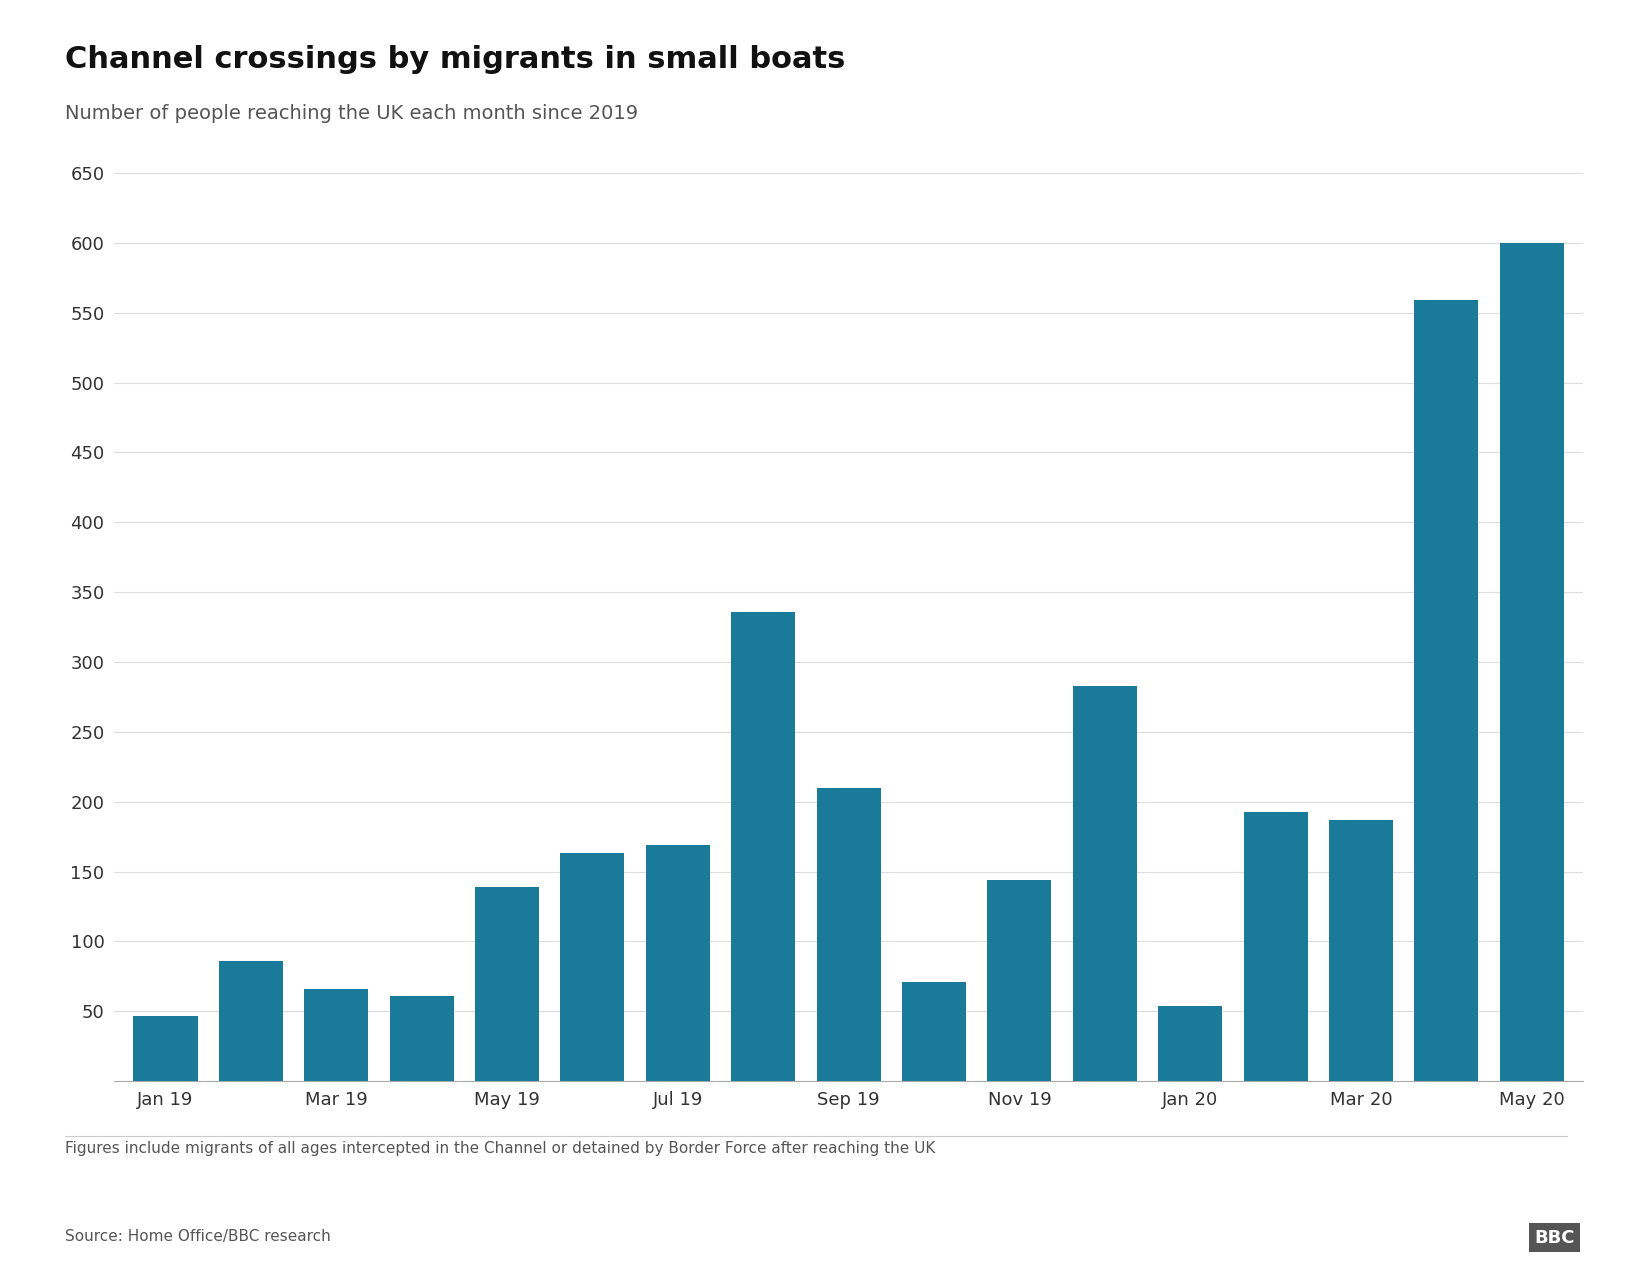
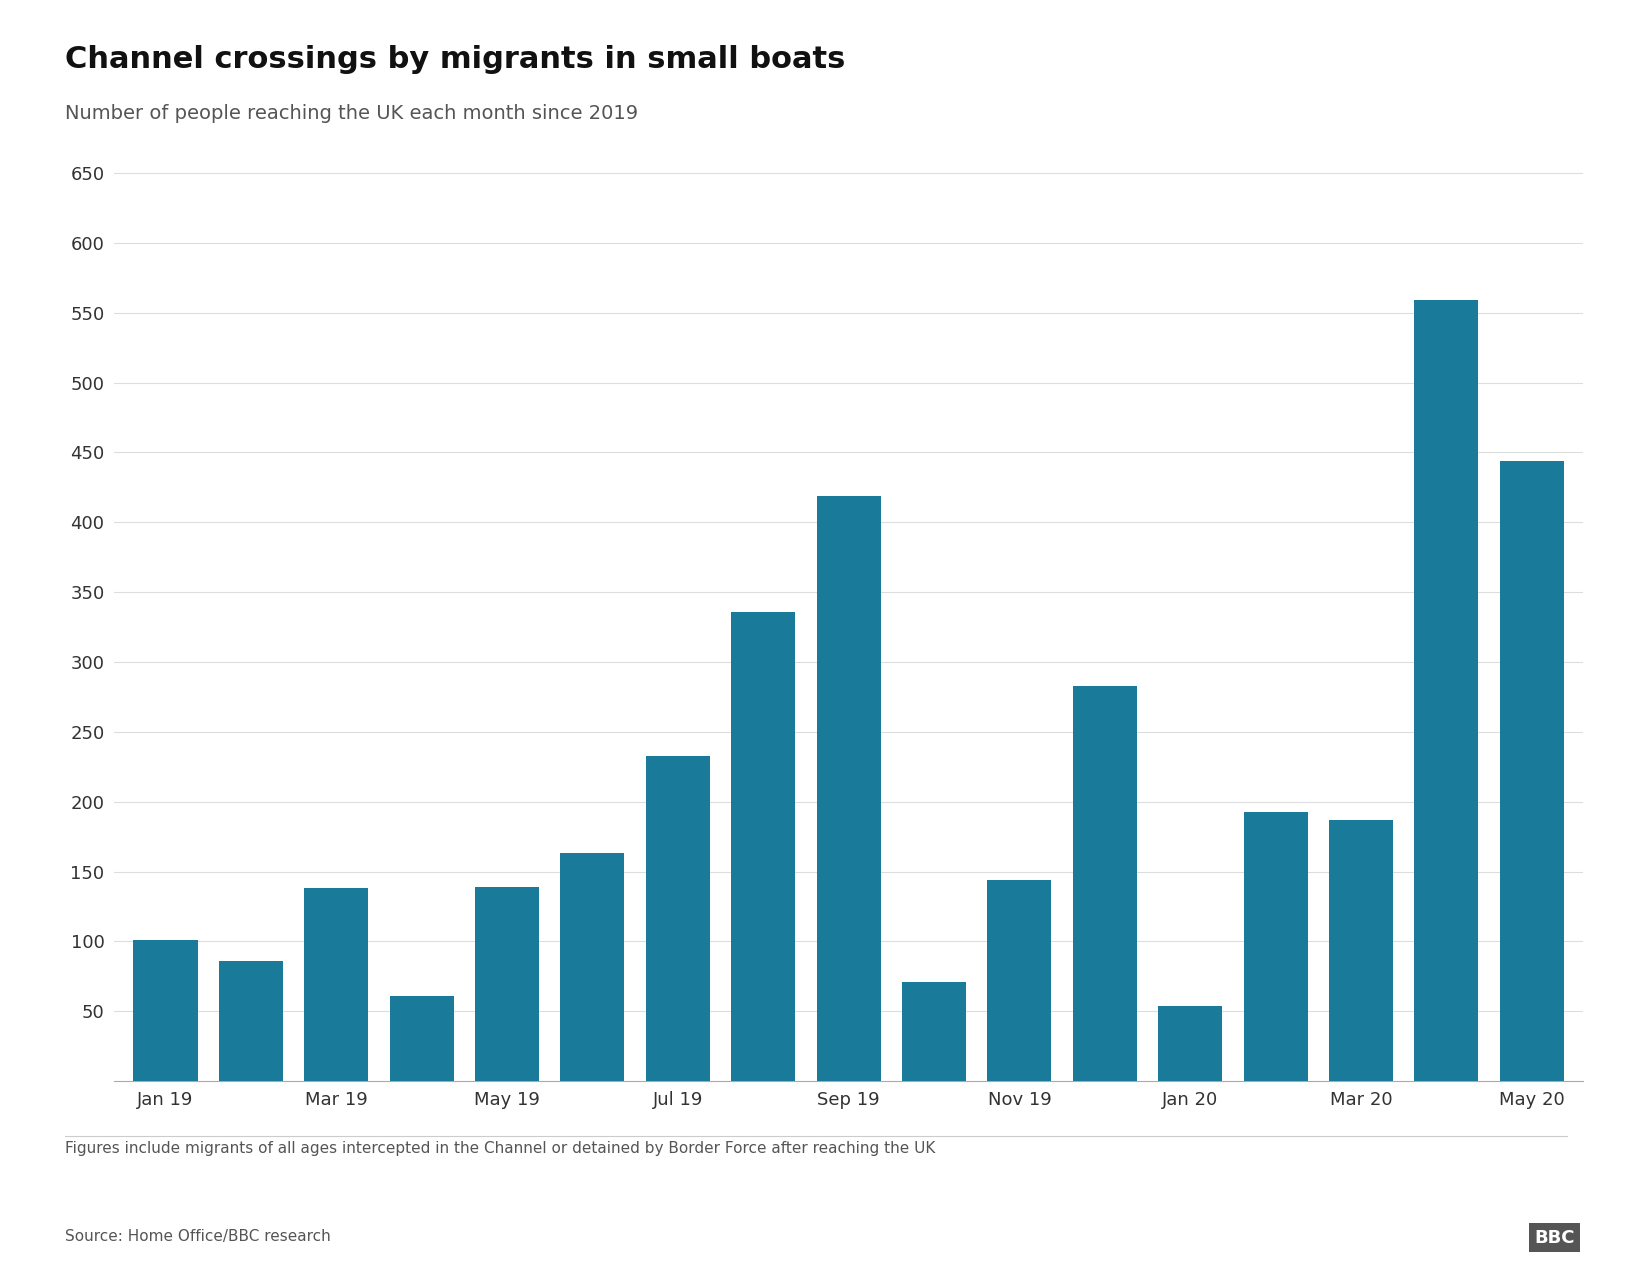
Jan 19: 47 -> 101
Mar 19: 66 -> 138
Jul 19: 169 -> 233
Sep 19: 210 -> 419
May 20: 600 -> 444
